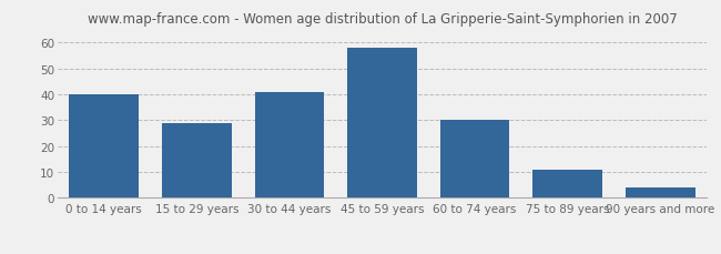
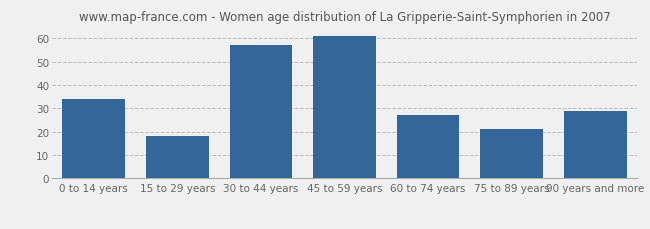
0 to 14 years: 40 -> 34
15 to 29 years: 29 -> 18
30 to 44 years: 41 -> 57
45 to 59 years: 58 -> 61
60 to 74 years: 30 -> 27
75 to 89 years: 11 -> 21
90 years and more: 4 -> 29
